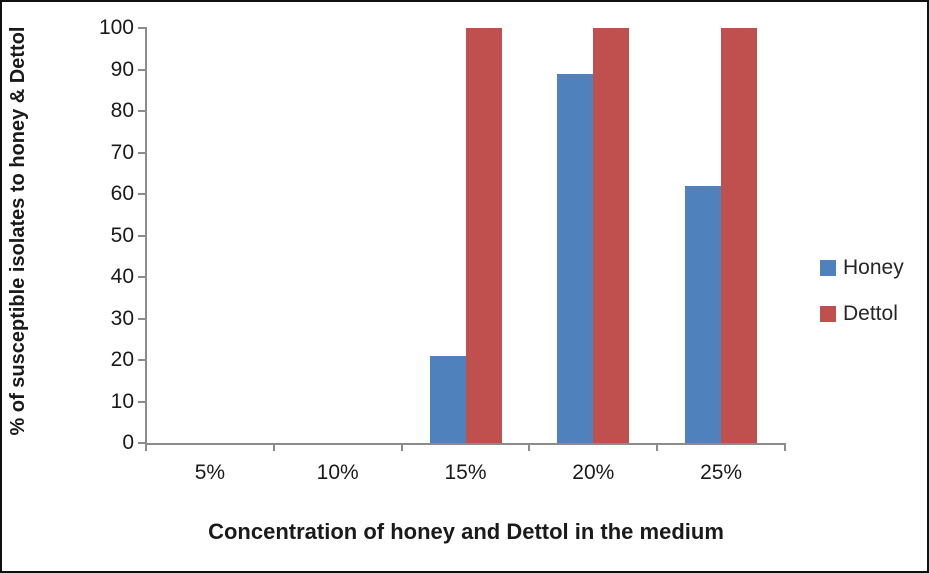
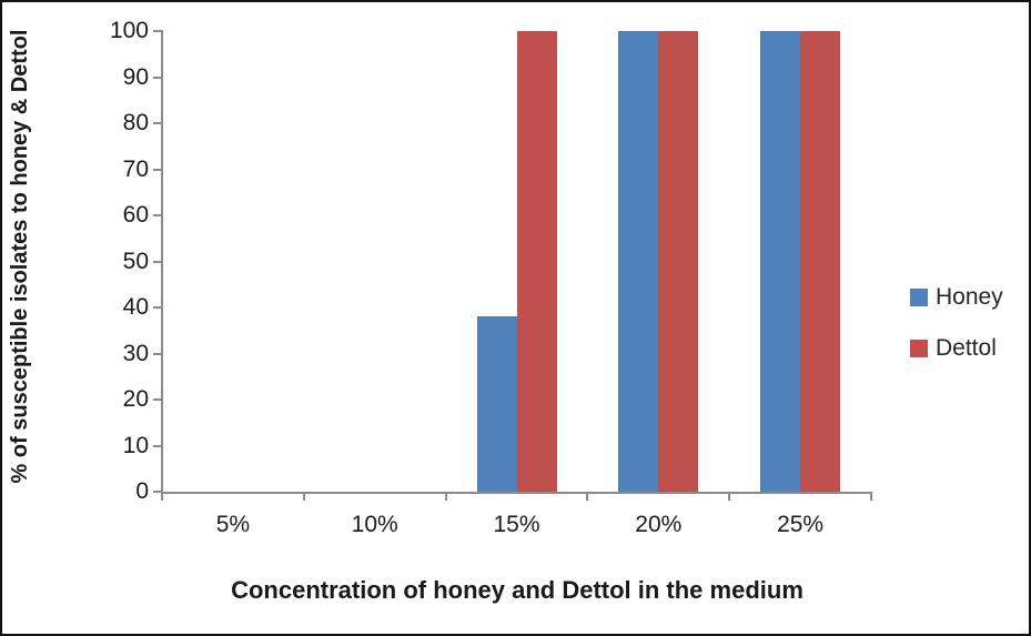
Honey/15%: 21 -> 38
Honey/20%: 89 -> 100
Honey/25%: 62 -> 100
